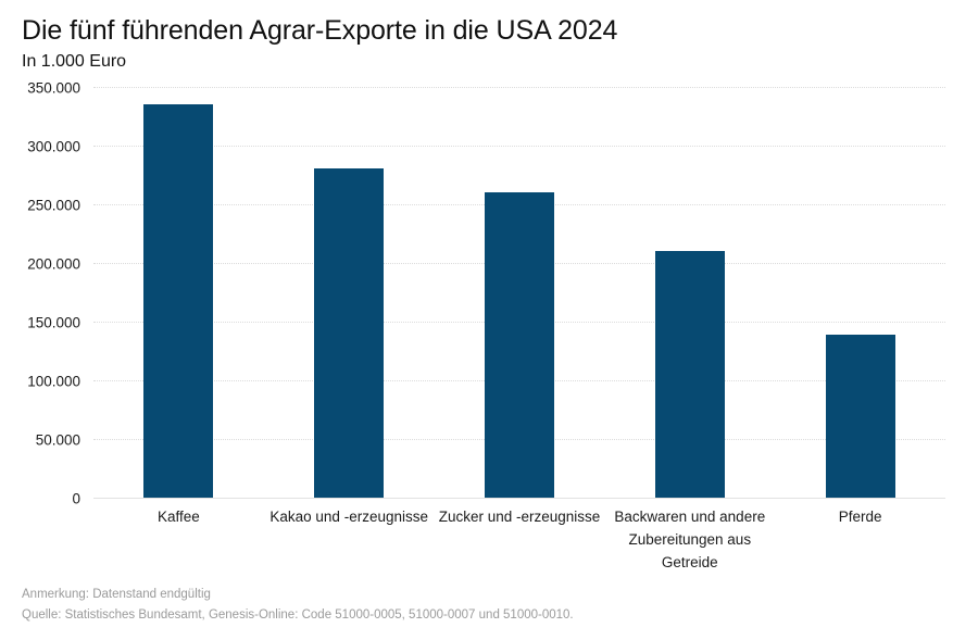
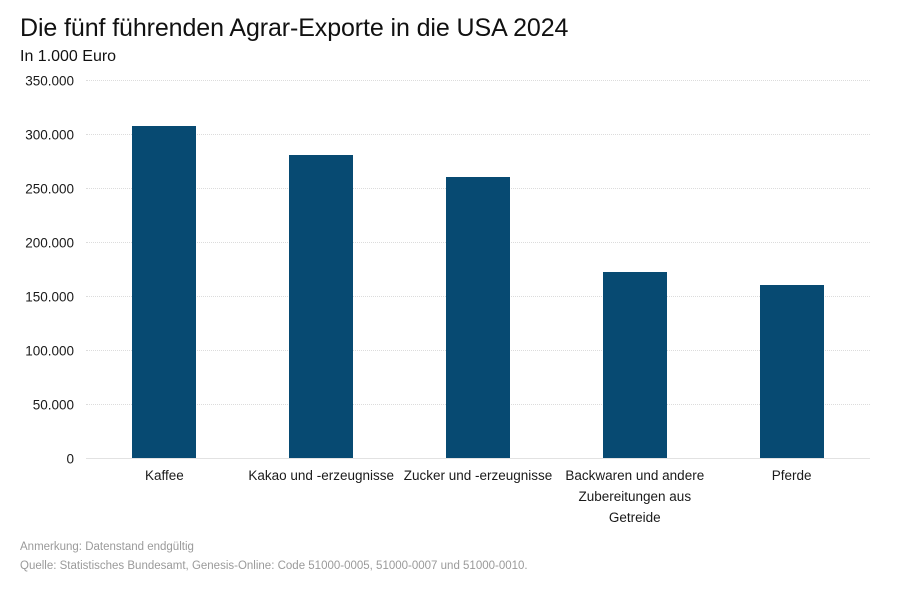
Kaffee: 335000 -> 308000
Backwaren und andere Zubereitungen aus Getreide: 210000 -> 172000
Pferde: 139000 -> 160000
